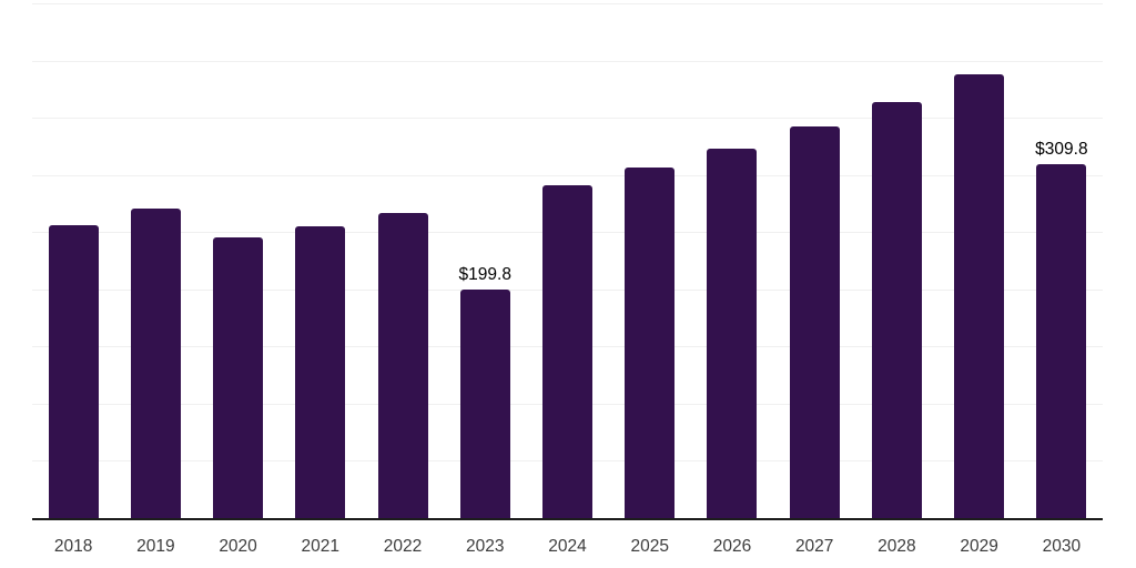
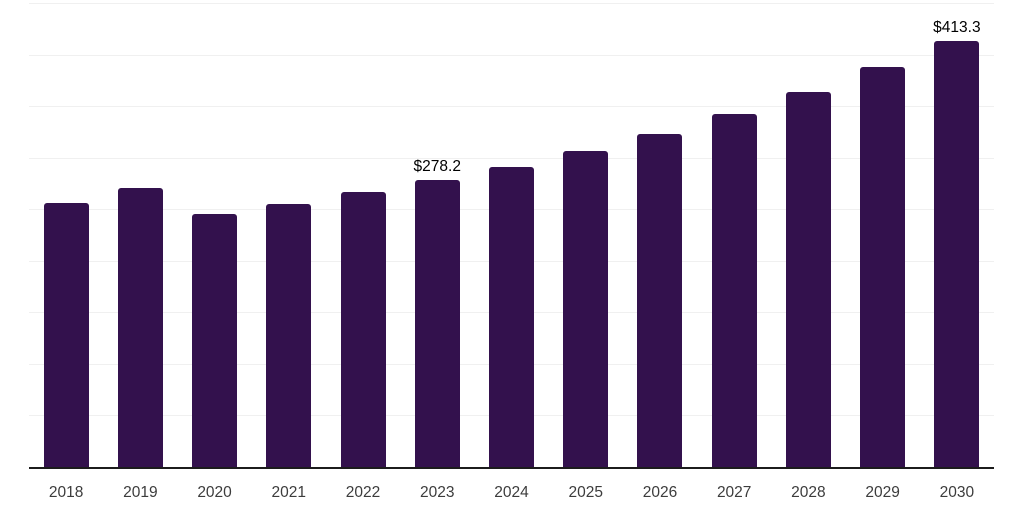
2023: $199.8 -> $278.2
2030: $309.8 -> $413.3
